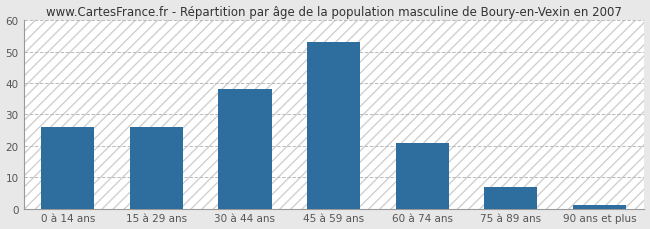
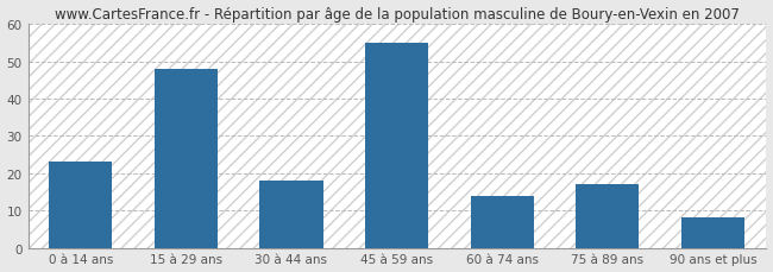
0 à 14 ans: 26 -> 23
15 à 29 ans: 26 -> 48
30 à 44 ans: 38 -> 18
45 à 59 ans: 53 -> 55
60 à 74 ans: 21 -> 14
75 à 89 ans: 7 -> 17
90 ans et plus: 1 -> 8
